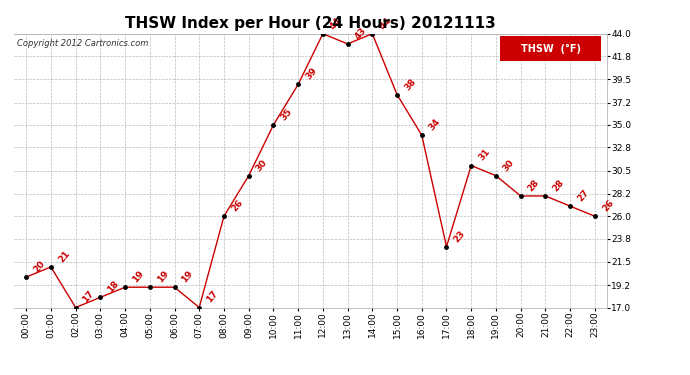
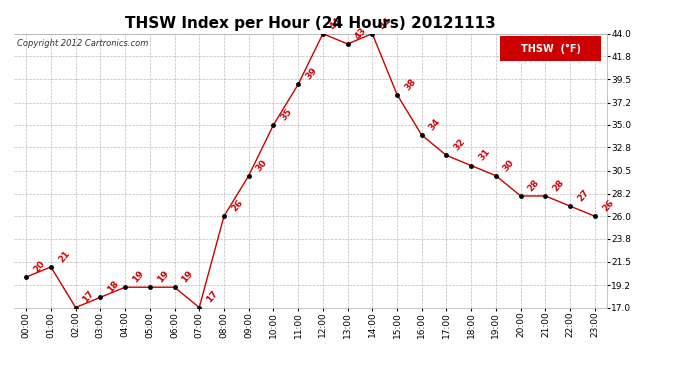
17:00: 23 -> 32
